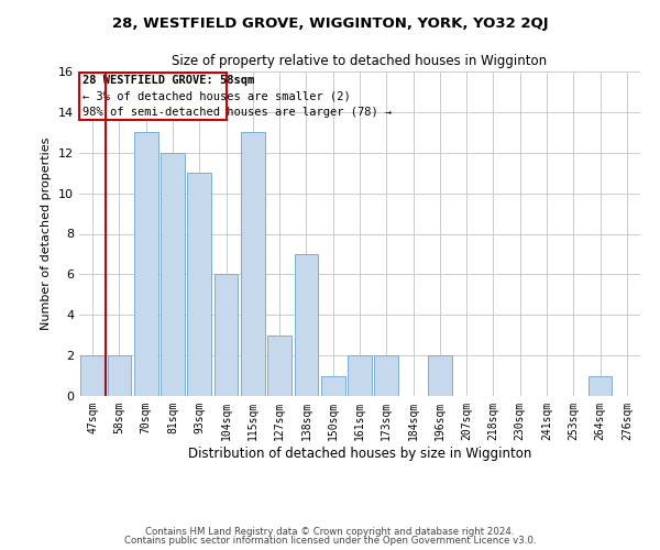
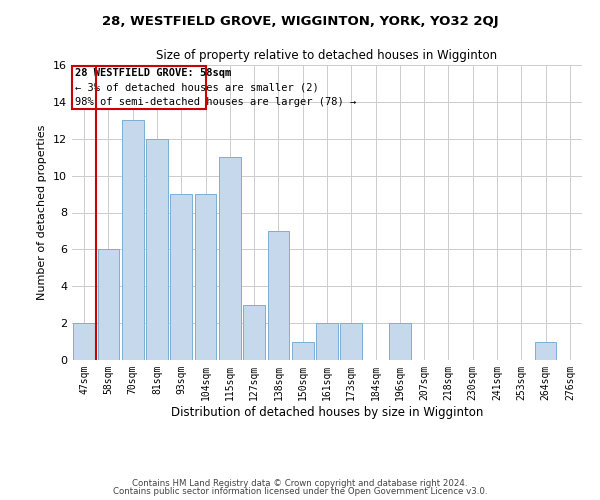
58sqm: 2 -> 6
93sqm: 11 -> 9
104sqm: 6 -> 9
115sqm: 13 -> 11
